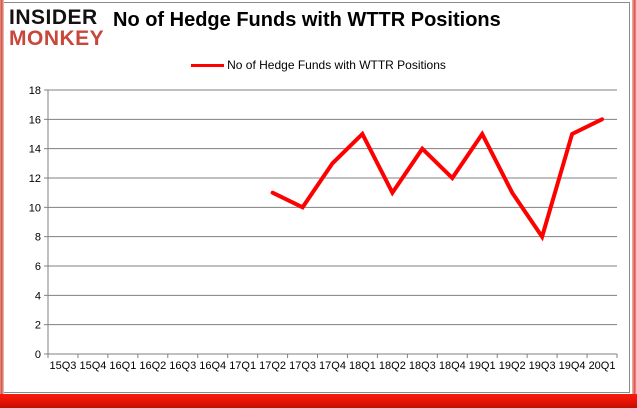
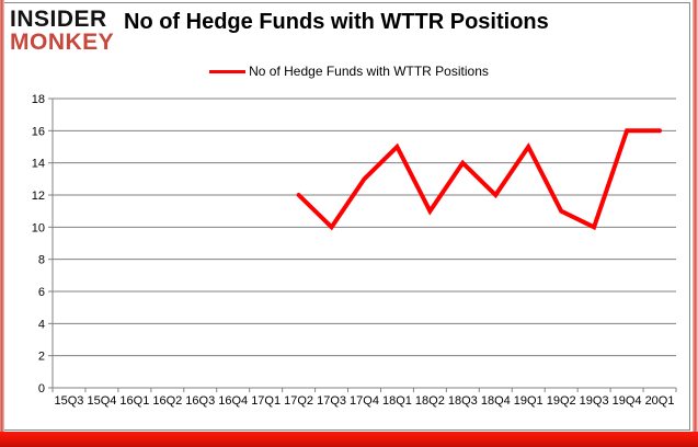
17Q2: 11 -> 12
19Q3: 8 -> 10
19Q4: 15 -> 16
